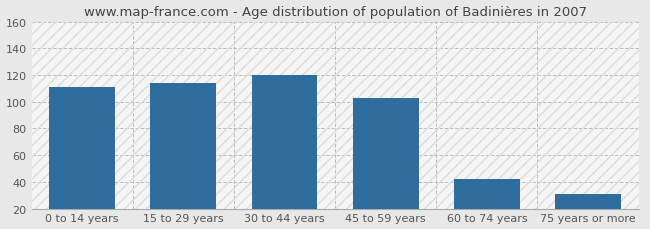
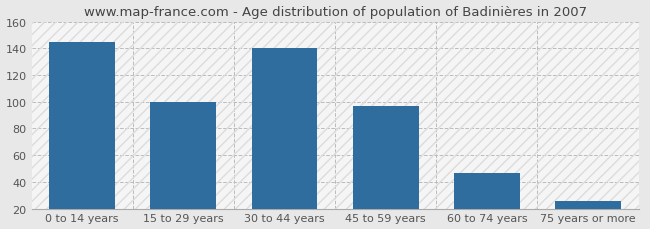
0 to 14 years: 111 -> 145
15 to 29 years: 114 -> 100
30 to 44 years: 120 -> 140
45 to 59 years: 103 -> 97
60 to 74 years: 42 -> 47
75 years or more: 31 -> 26
